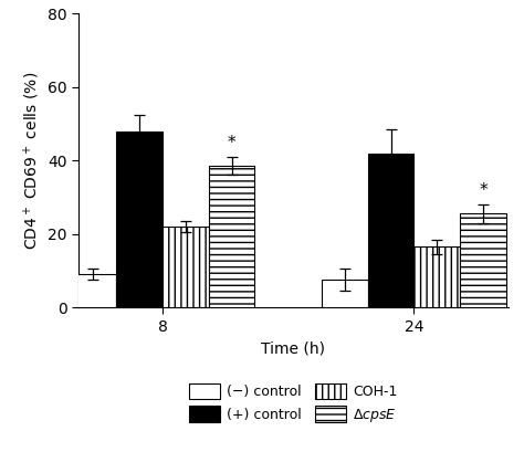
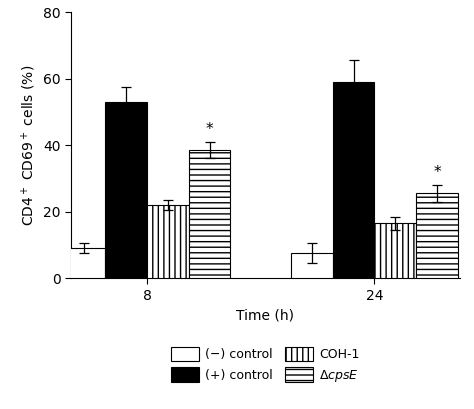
(+) control/8: 48 -> 53
(+) control/24: 42 -> 59
